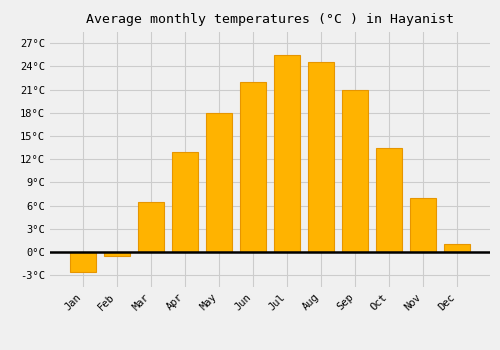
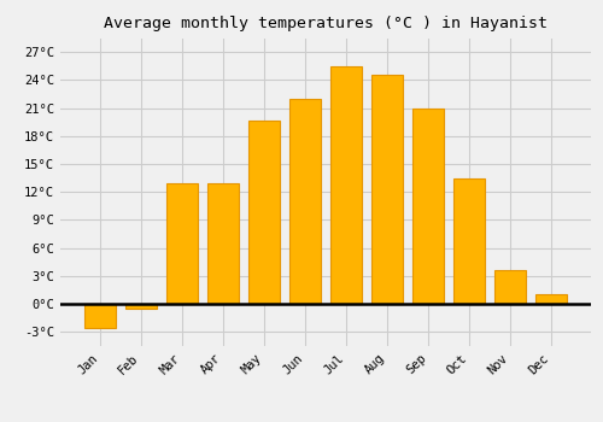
Mar: 6.5°C -> 13.0°C
May: 18.0°C -> 19.6°C
Nov: 7.0°C -> 3.6°C
